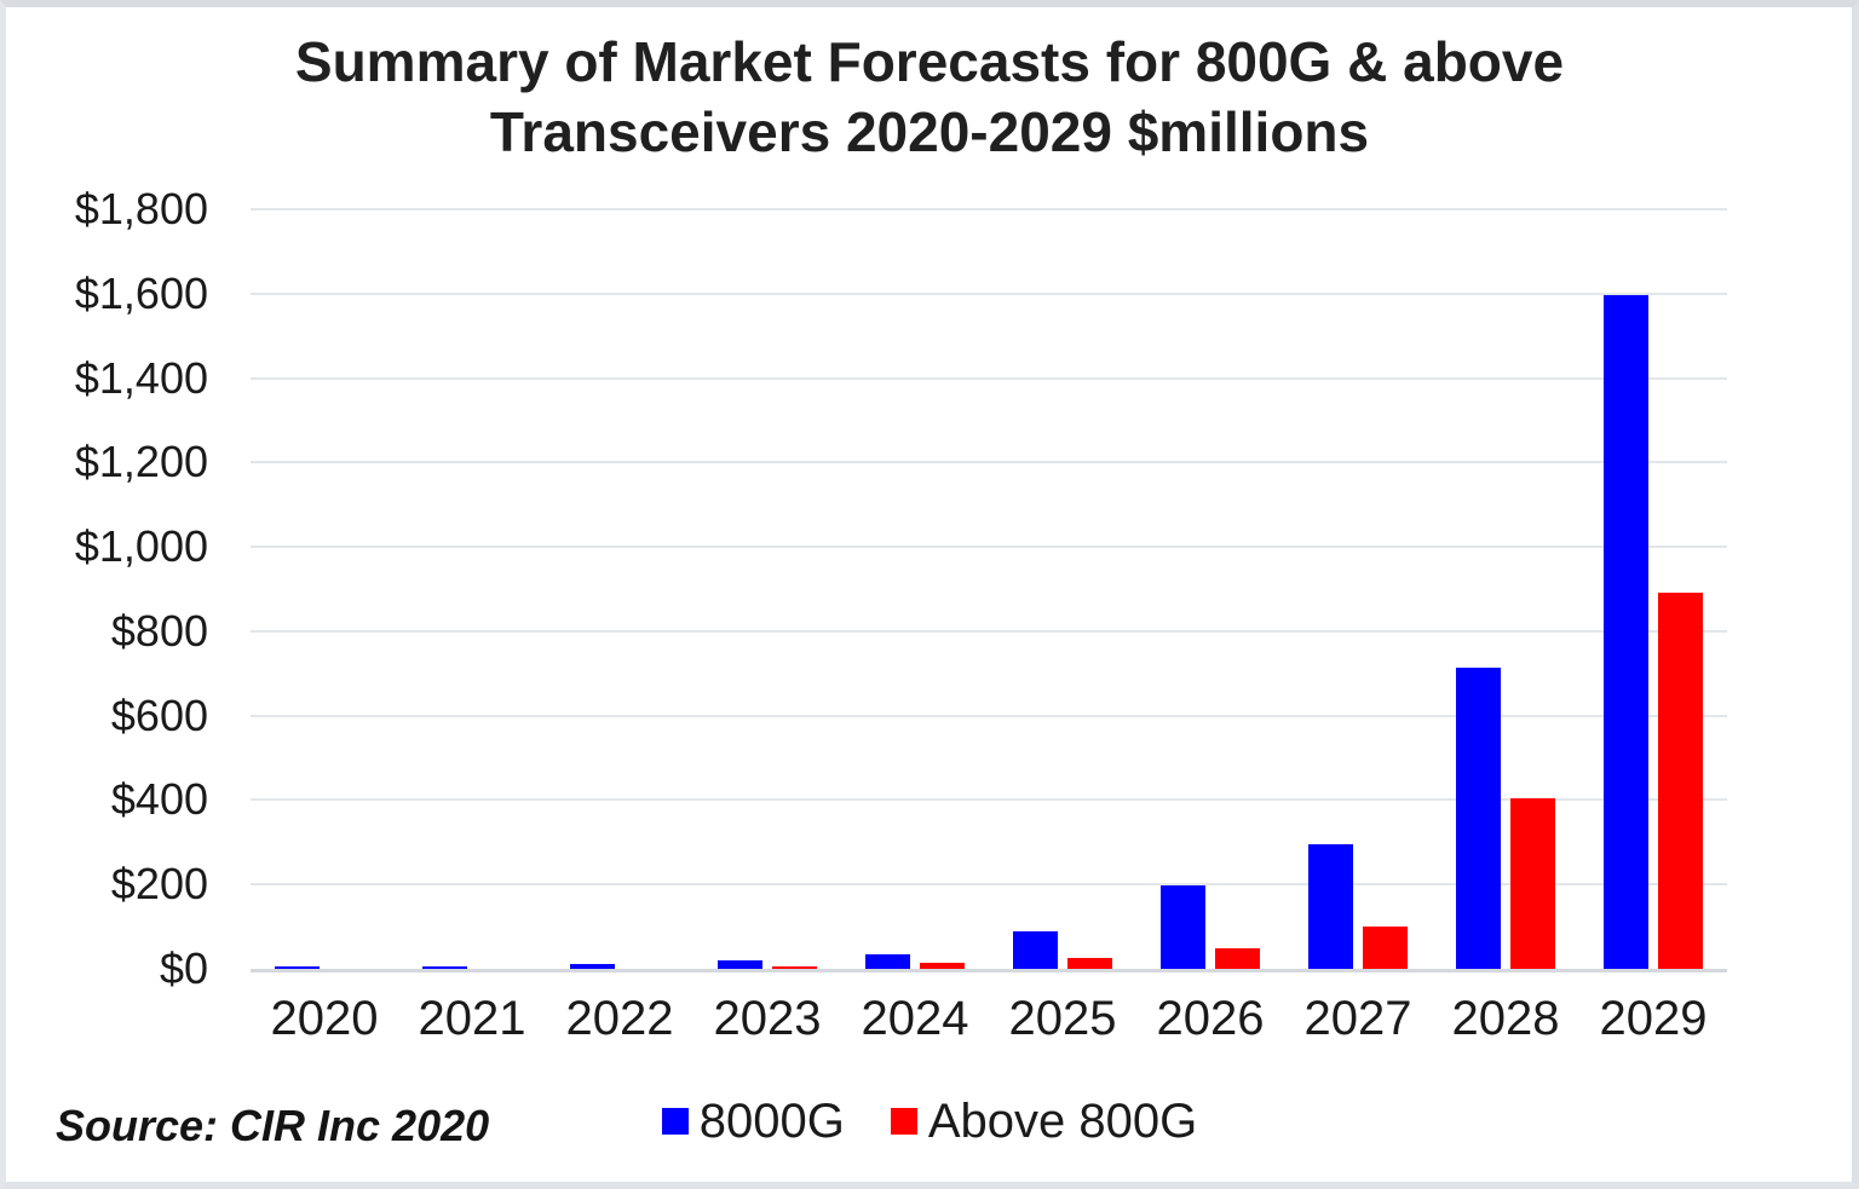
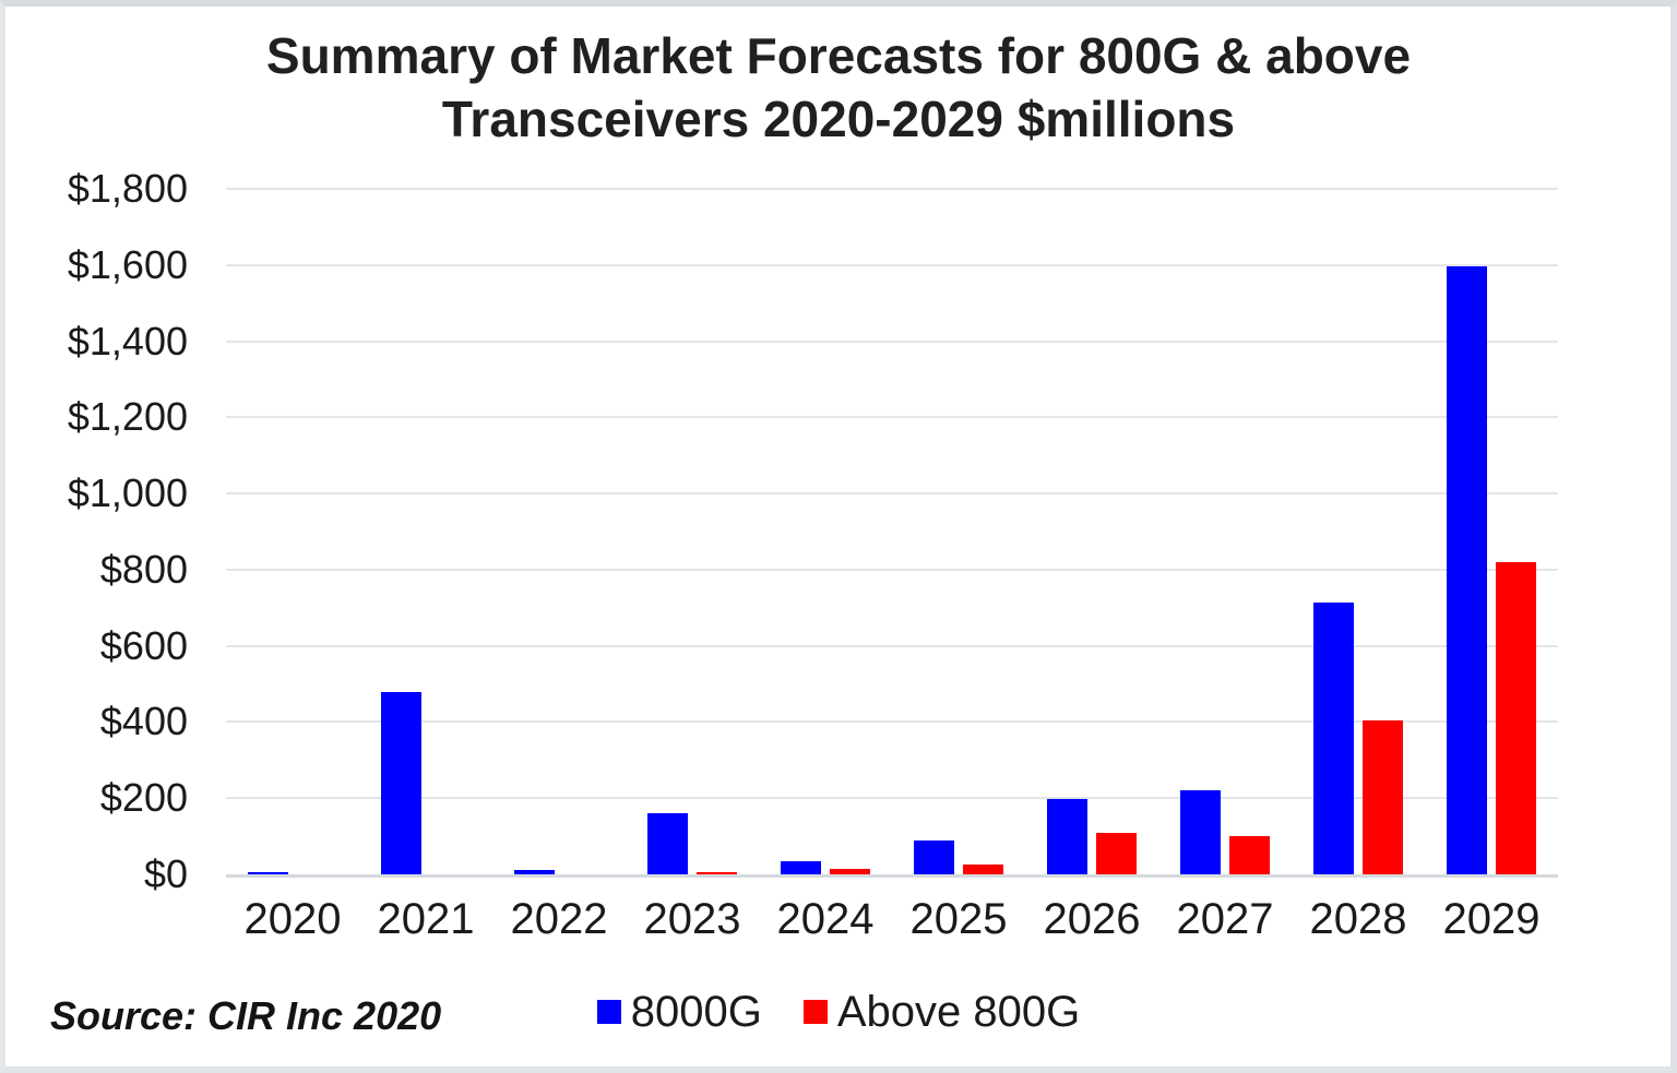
8000G/2021: $10 -> $480
8000G/2023: $20 -> $160
Above 800G/2026: $50 -> $110
8000G/2027: $290 -> $220
Above 800G/2029: $890 -> $820
